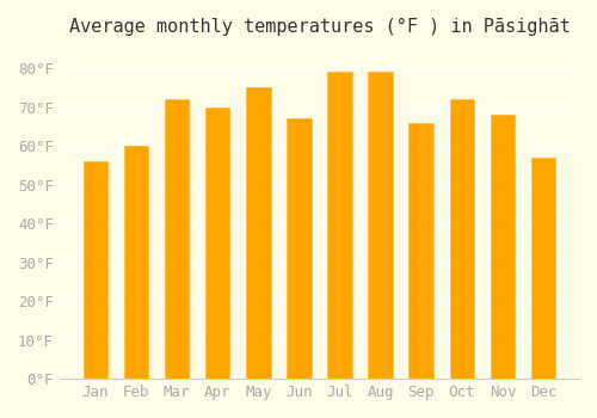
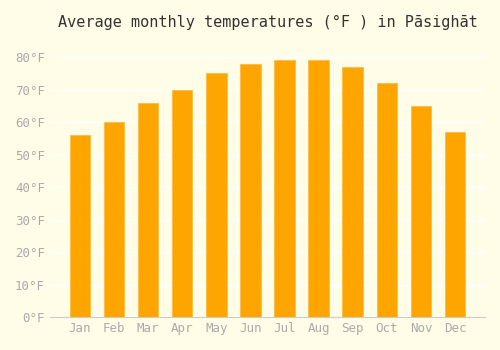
Mar: 72°F -> 66°F
Jun: 67°F -> 78°F
Sep: 66°F -> 77°F
Nov: 68°F -> 65°F
